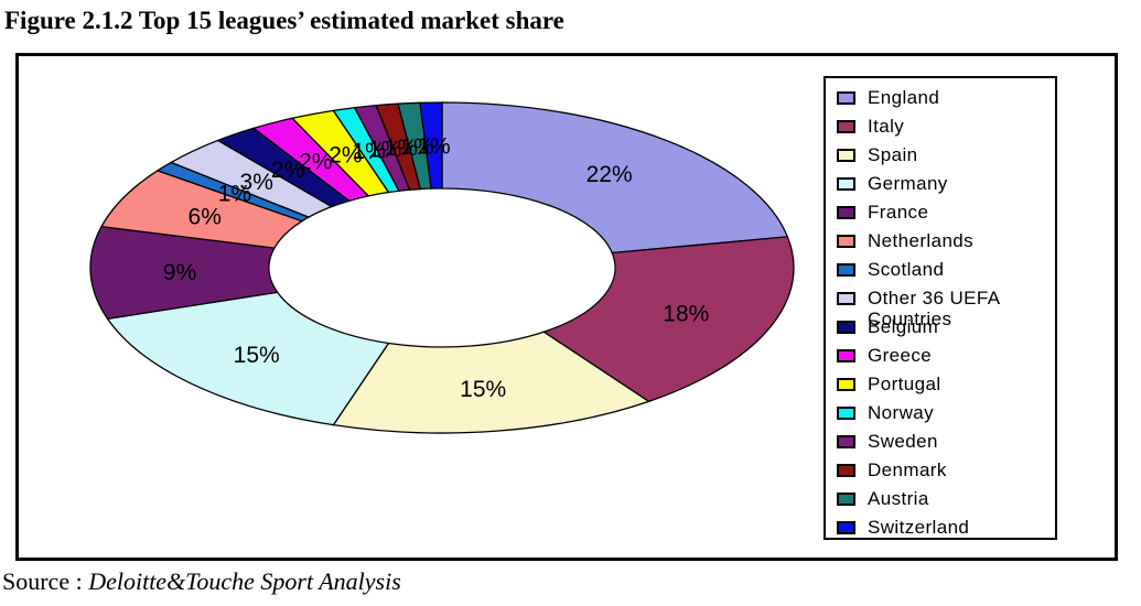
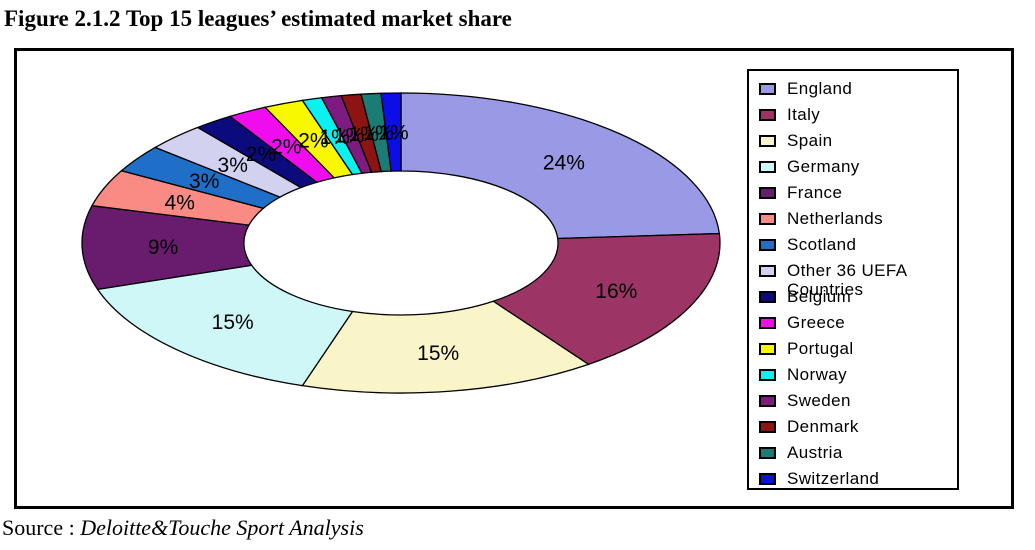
England: 22% -> 24%
Italy: 18% -> 16%
Netherlands: 6% -> 4%
Scotland: 1% -> 3%
